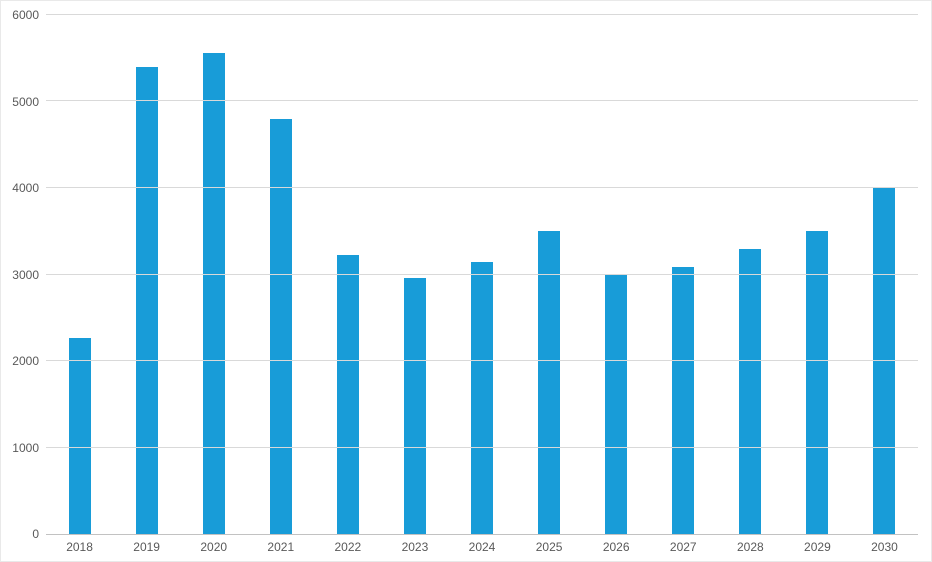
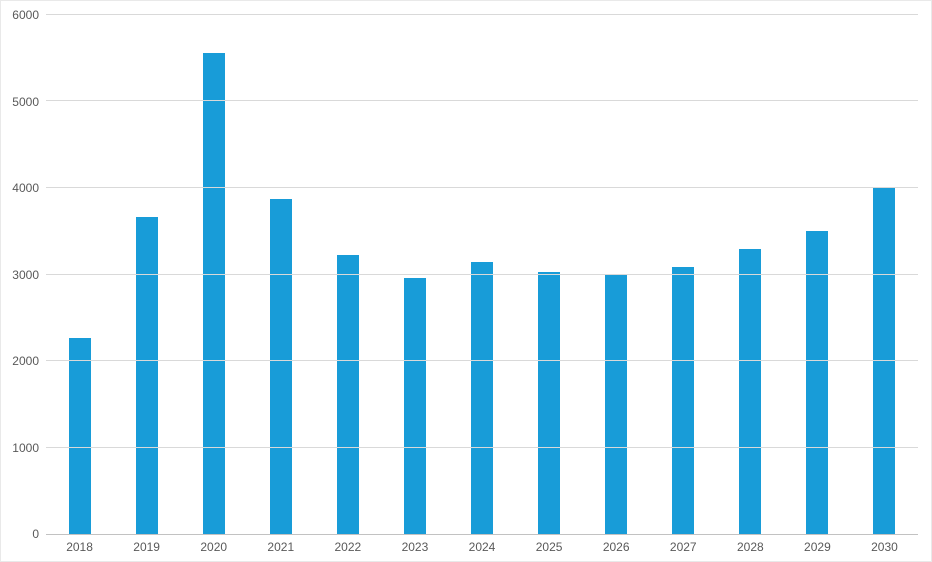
2019: 5400 -> 3700
2021: 4800 -> 3900
2025: 3500 -> 3000
